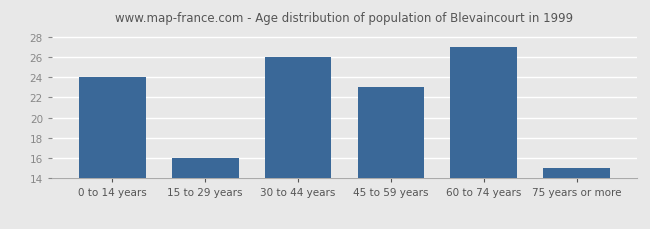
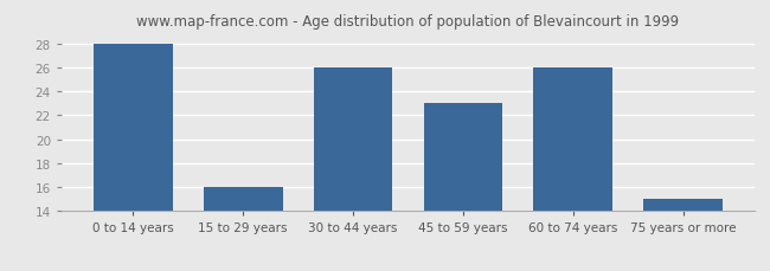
0 to 14 years: 24 -> 28
60 to 74 years: 27 -> 26
